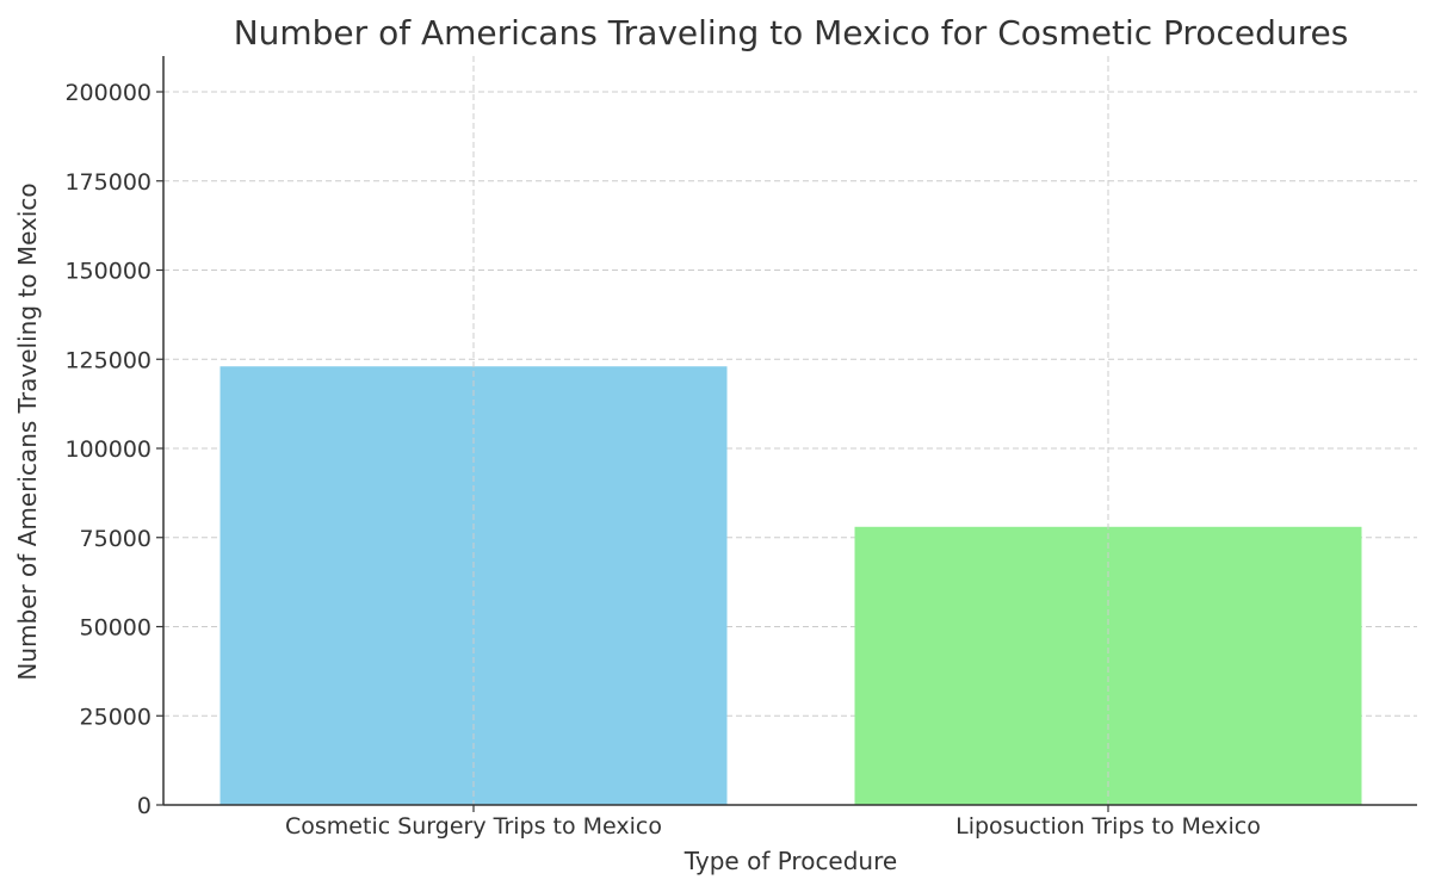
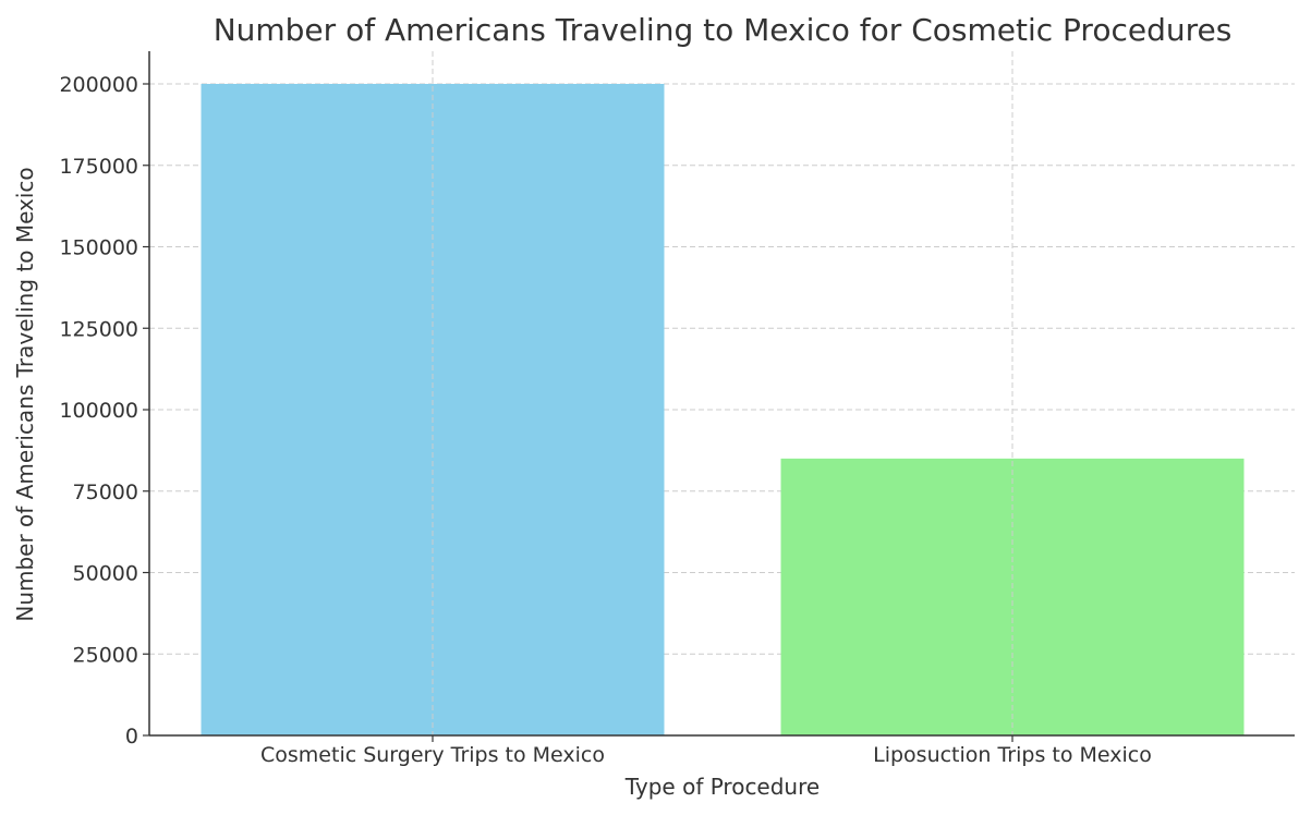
Cosmetic Surgery Trips to Mexico: 123000 -> 200000
Liposuction Trips to Mexico: 78000 -> 85000
